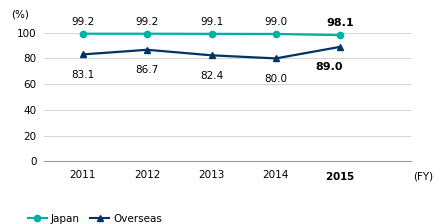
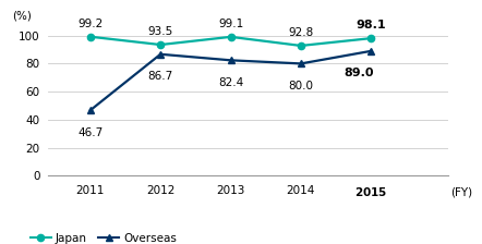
Overseas/2011: 83.1 -> 46.7
Japan/2012: 99.2 -> 93.5
Japan/2014: 99.0 -> 92.8
